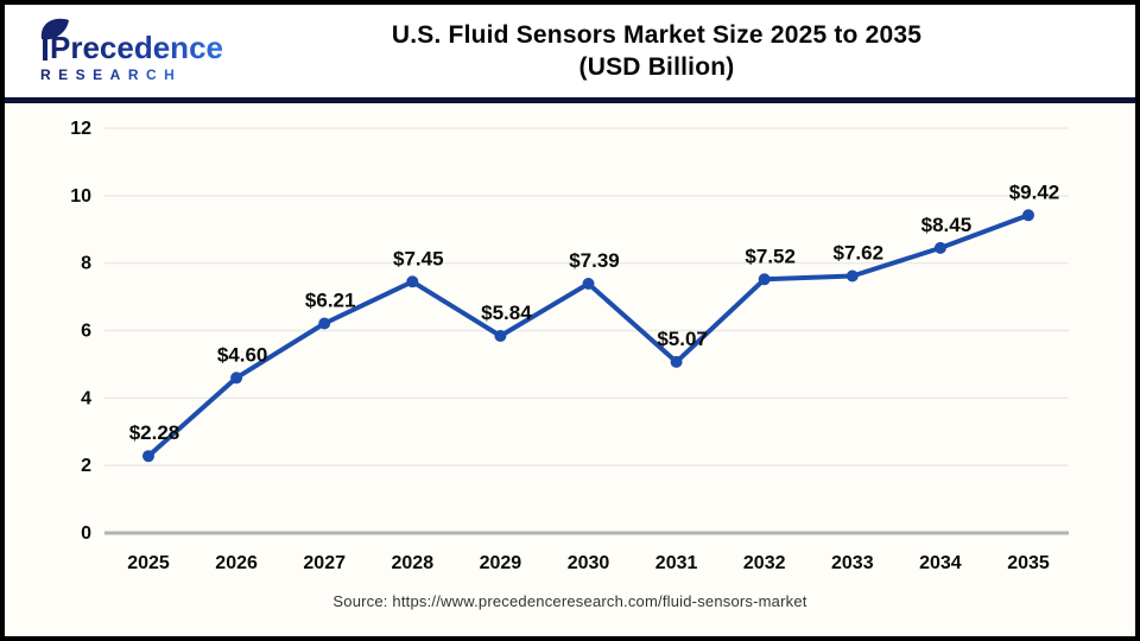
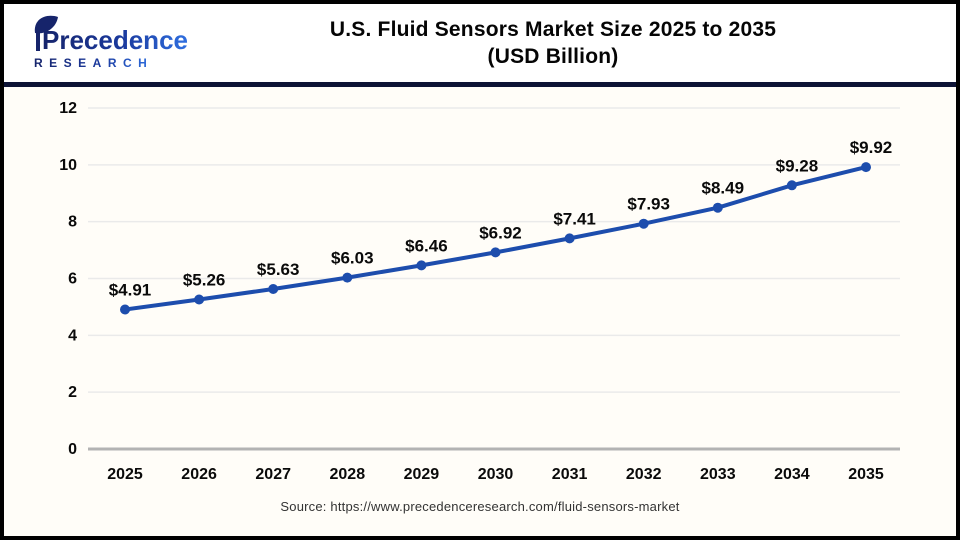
2025: $2.28 -> $4.91
2026: $4.60 -> $5.26
2027: $6.21 -> $5.63
2028: $7.45 -> $6.03
2029: $5.84 -> $6.46
2030: $7.39 -> $6.92
2031: $5.07 -> $7.41
2032: $7.52 -> $7.93
2033: $7.62 -> $8.49
2034: $8.45 -> $9.28
2035: $9.42 -> $9.92
